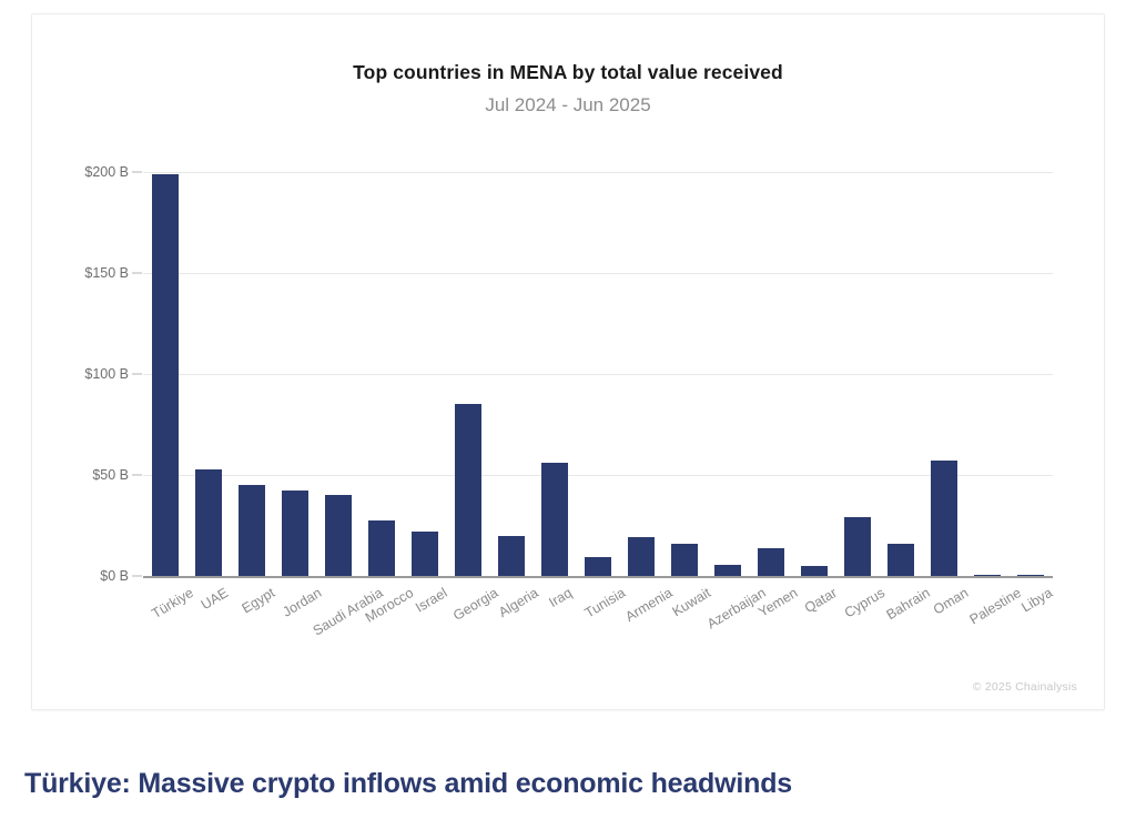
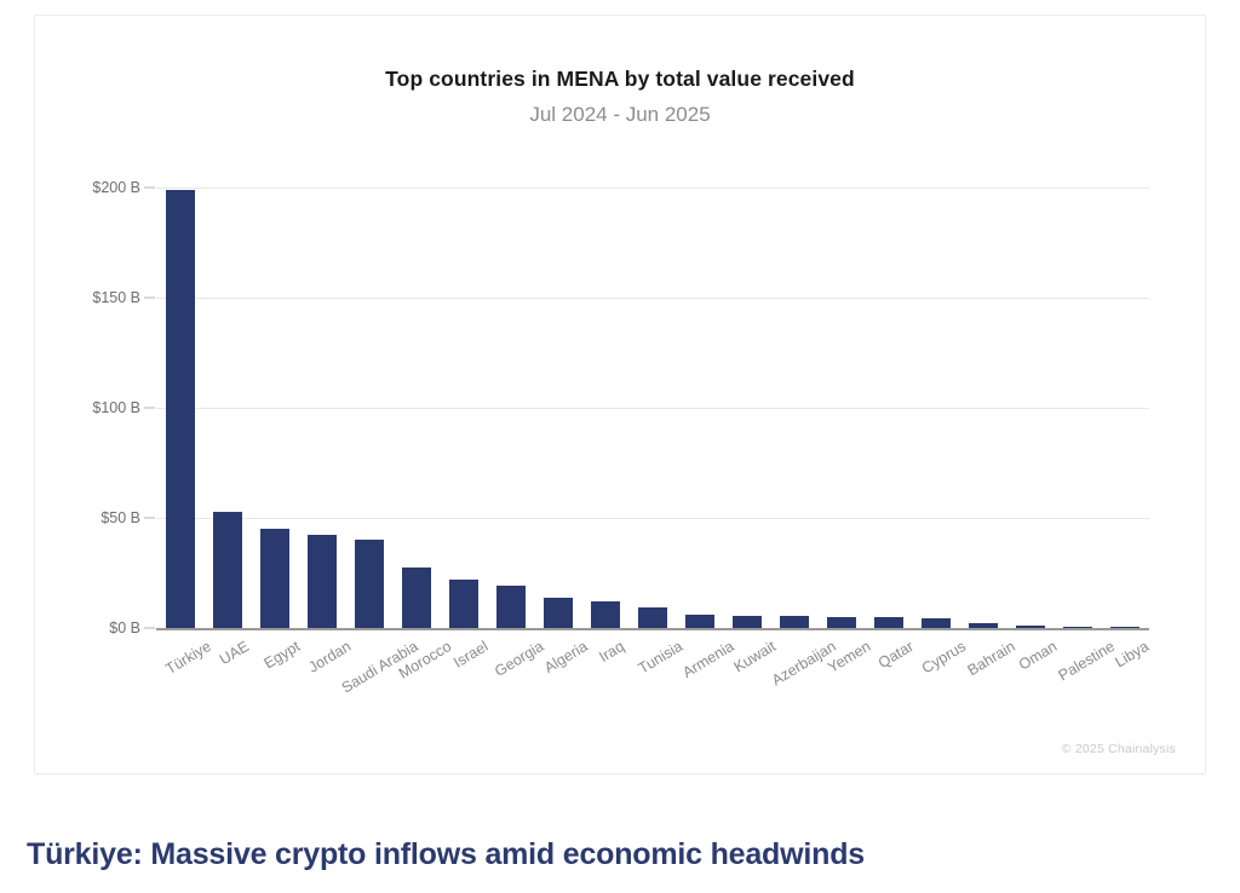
Georgia: $85B -> $20B
Algeria: $20B -> $14B
Iraq: $56B -> $12B
Armenia: $19B -> $6B
Kuwait: $16B -> $6B
Yemen: $14B -> $5B
Cyprus: $29B -> $4B
Bahrain: $16B -> $2B
Oman: $57B -> $1B
